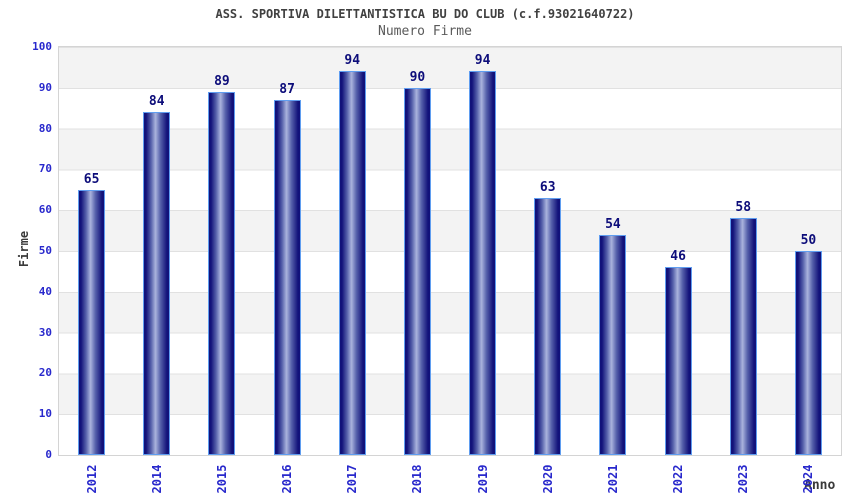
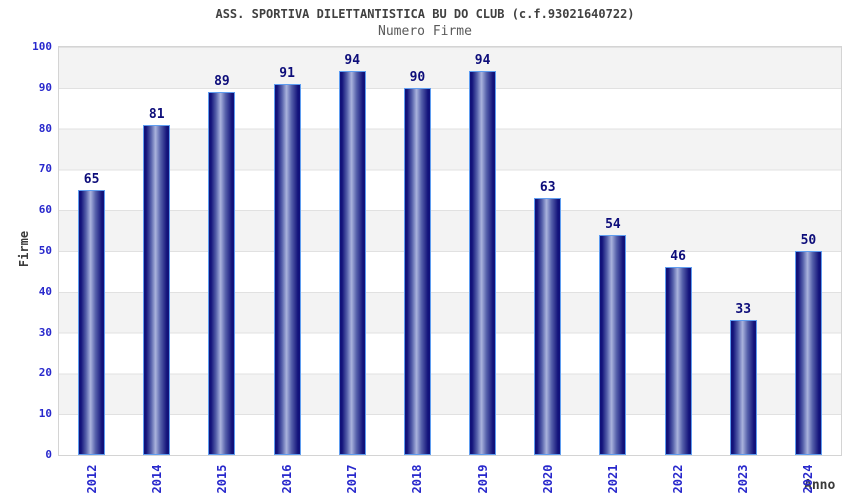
2014: 84 -> 81
2016: 87 -> 91
2023: 58 -> 33
